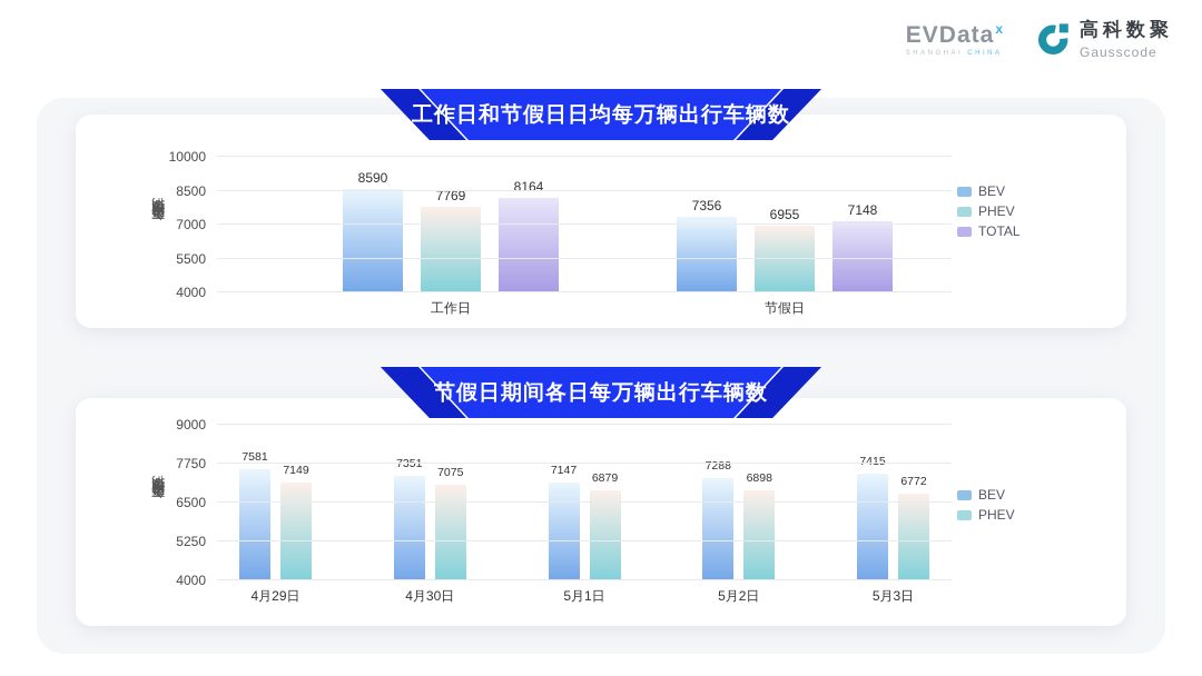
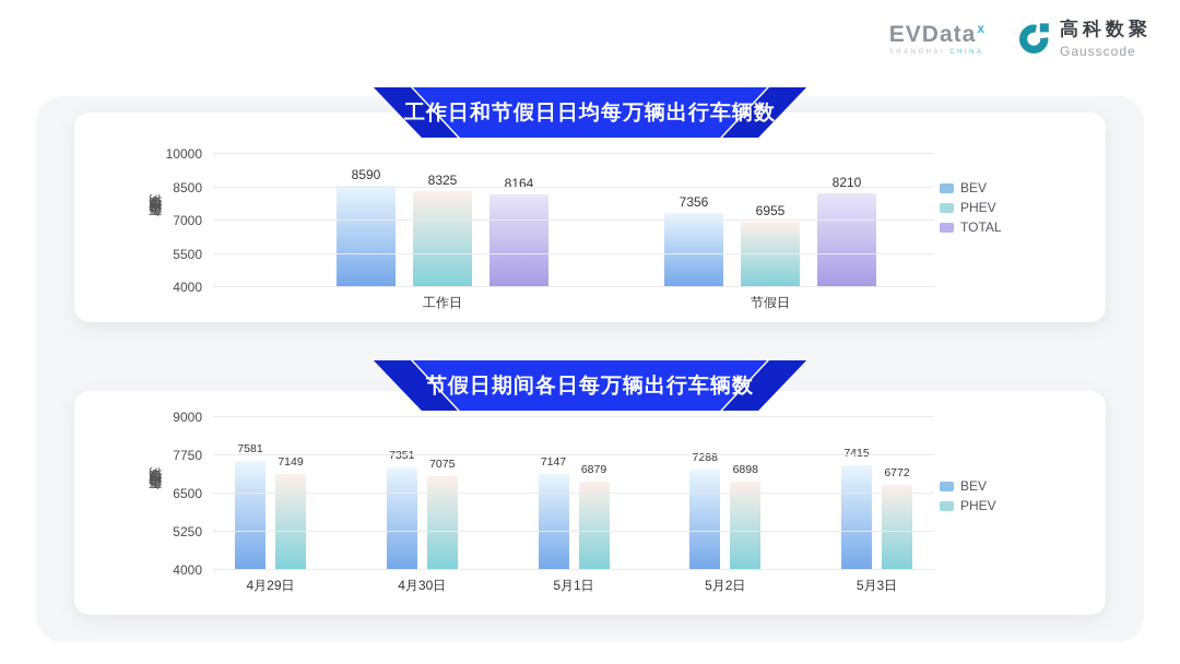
工作日和节假日日均每万辆出行车辆数/PHEV/工作日: 7769 -> 8325
工作日和节假日日均每万辆出行车辆数/TOTAL/节假日: 7148 -> 8210
